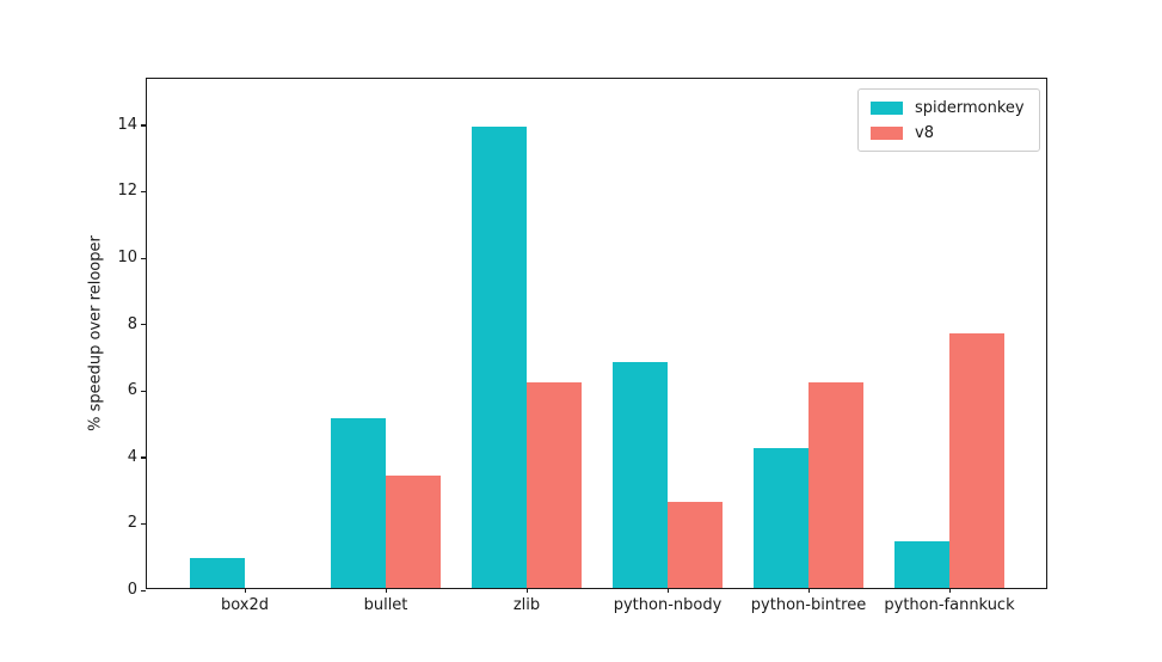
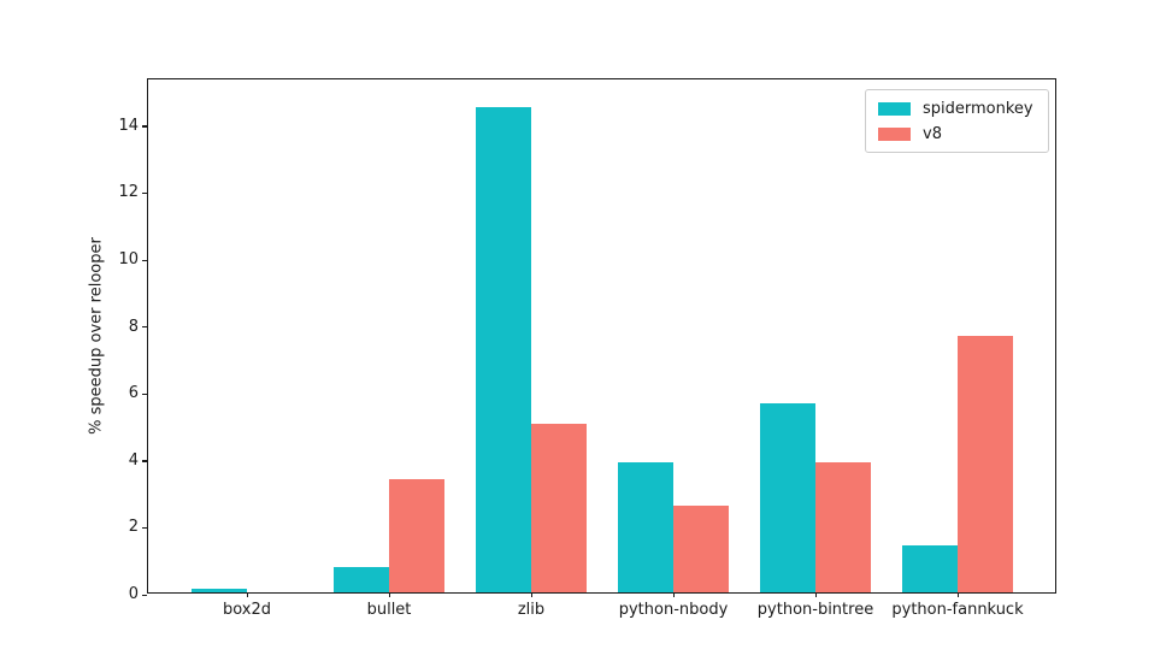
spidermonkey/box2d: 0.9 -> 0.1
spidermonkey/bullet: 5.1 -> 0.8
spidermonkey/zlib: 13.9 -> 14.5
v8/zlib: 6.2 -> 5.0
spidermonkey/python-nbody: 6.8 -> 3.9
spidermonkey/python-bintree: 4.2 -> 5.7
v8/python-bintree: 6.2 -> 3.9
